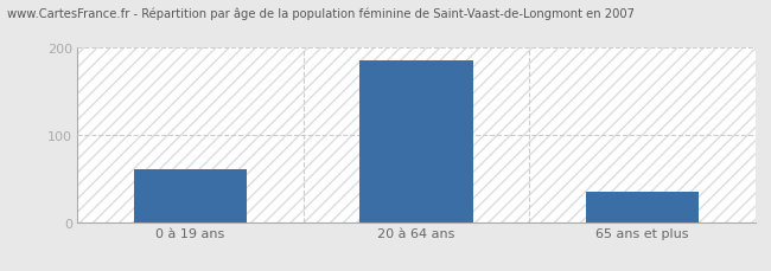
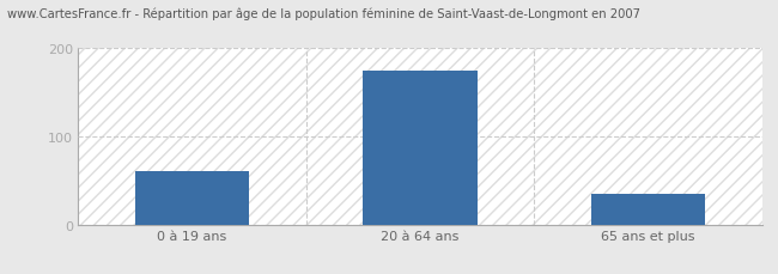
20 à 64 ans: 186 -> 175
